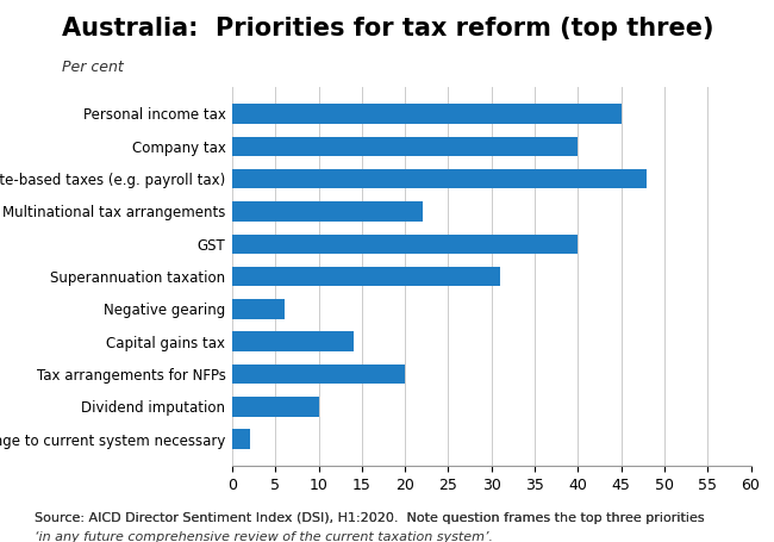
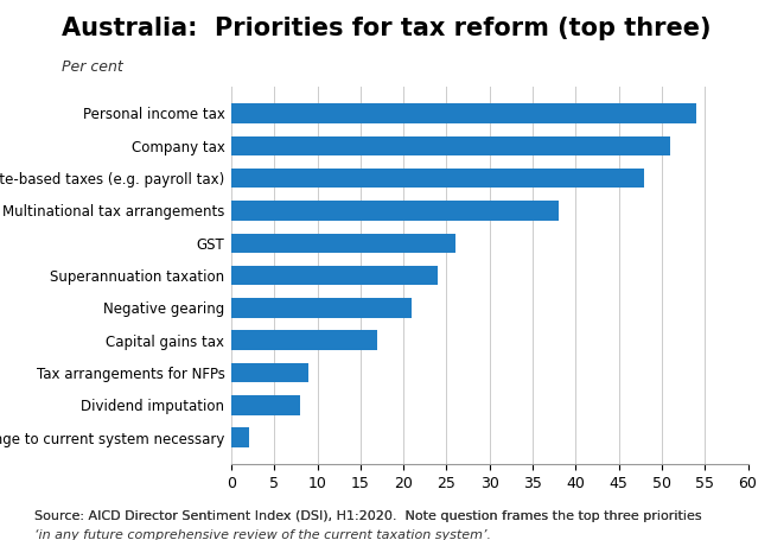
Personal income tax: 45 -> 54
Company tax: 40 -> 51
Multinational tax arrangements: 22 -> 38
GST: 40 -> 26
Superannuation taxation: 31 -> 24
Negative gearing: 6 -> 21
Capital gains tax: 14 -> 17
Tax arrangements for NFPs: 20 -> 9
Dividend imputation: 10 -> 8
